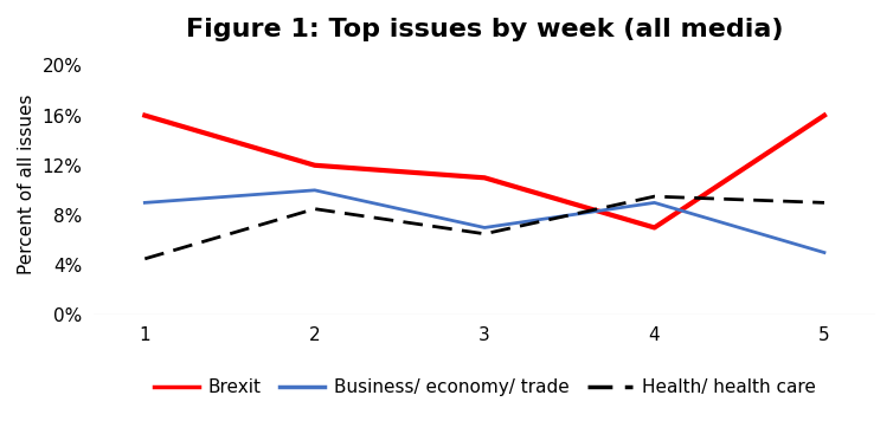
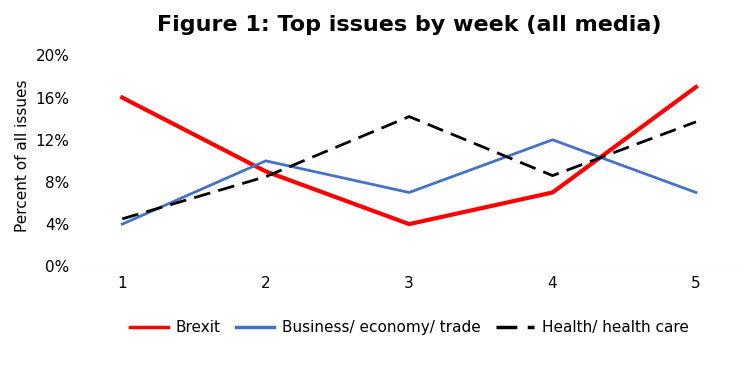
Business/ economy/ trade/1: 9% -> 4%
Brexit/2: 12% -> 9%
Brexit/3: 11% -> 4%
Health/ health care/3: 6.5% -> 14.2%
Business/ economy/ trade/4: 9% -> 12%
Health/ health care/4: 9.5% -> 8.6%
Brexit/5: 16% -> 17%
Business/ economy/ trade/5: 5% -> 7%
Health/ health care/5: 9.0% -> 13.7%
